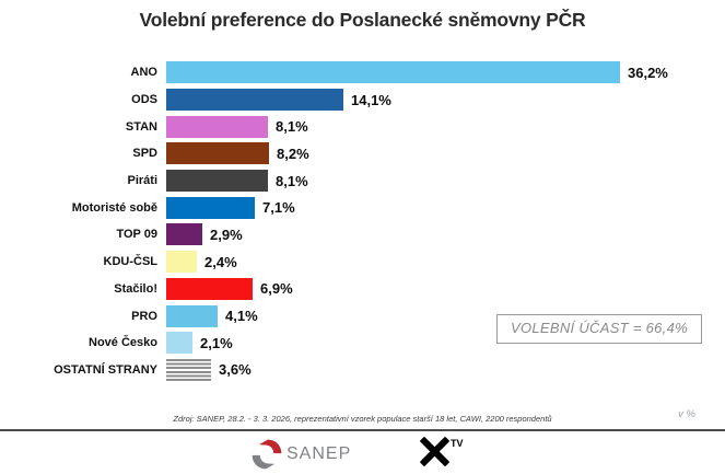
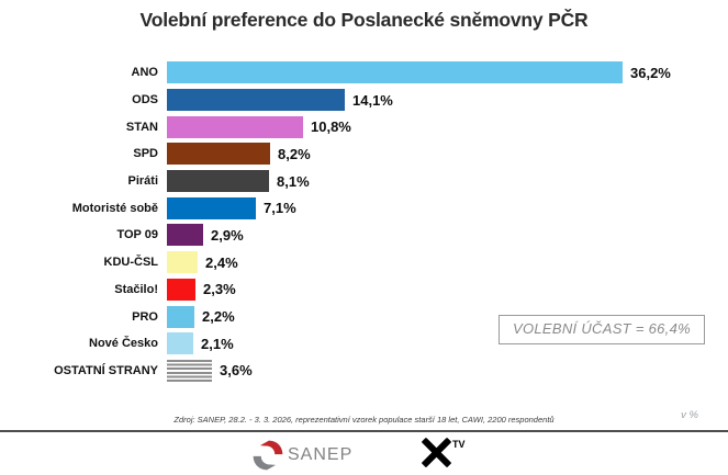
STAN: 8,1% -> 10,8%
Stačilo!: 6,9% -> 2,3%
PRO: 4,1% -> 2,2%
